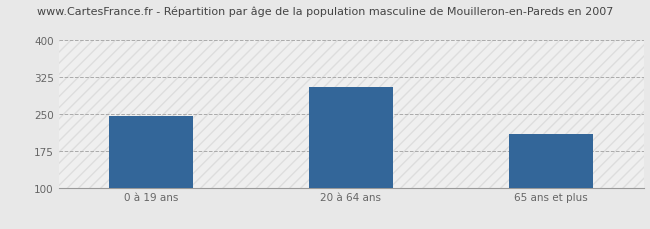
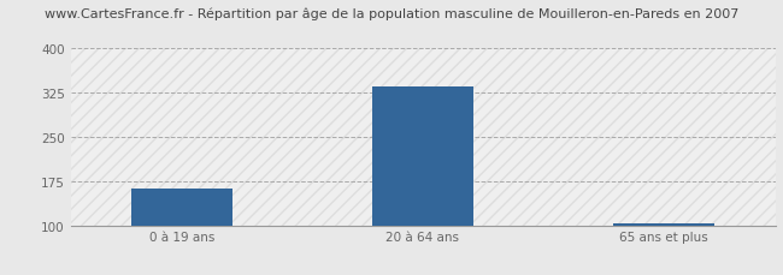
0 à 19 ans: 245 -> 163
20 à 64 ans: 305 -> 336
65 ans et plus: 210 -> 104
